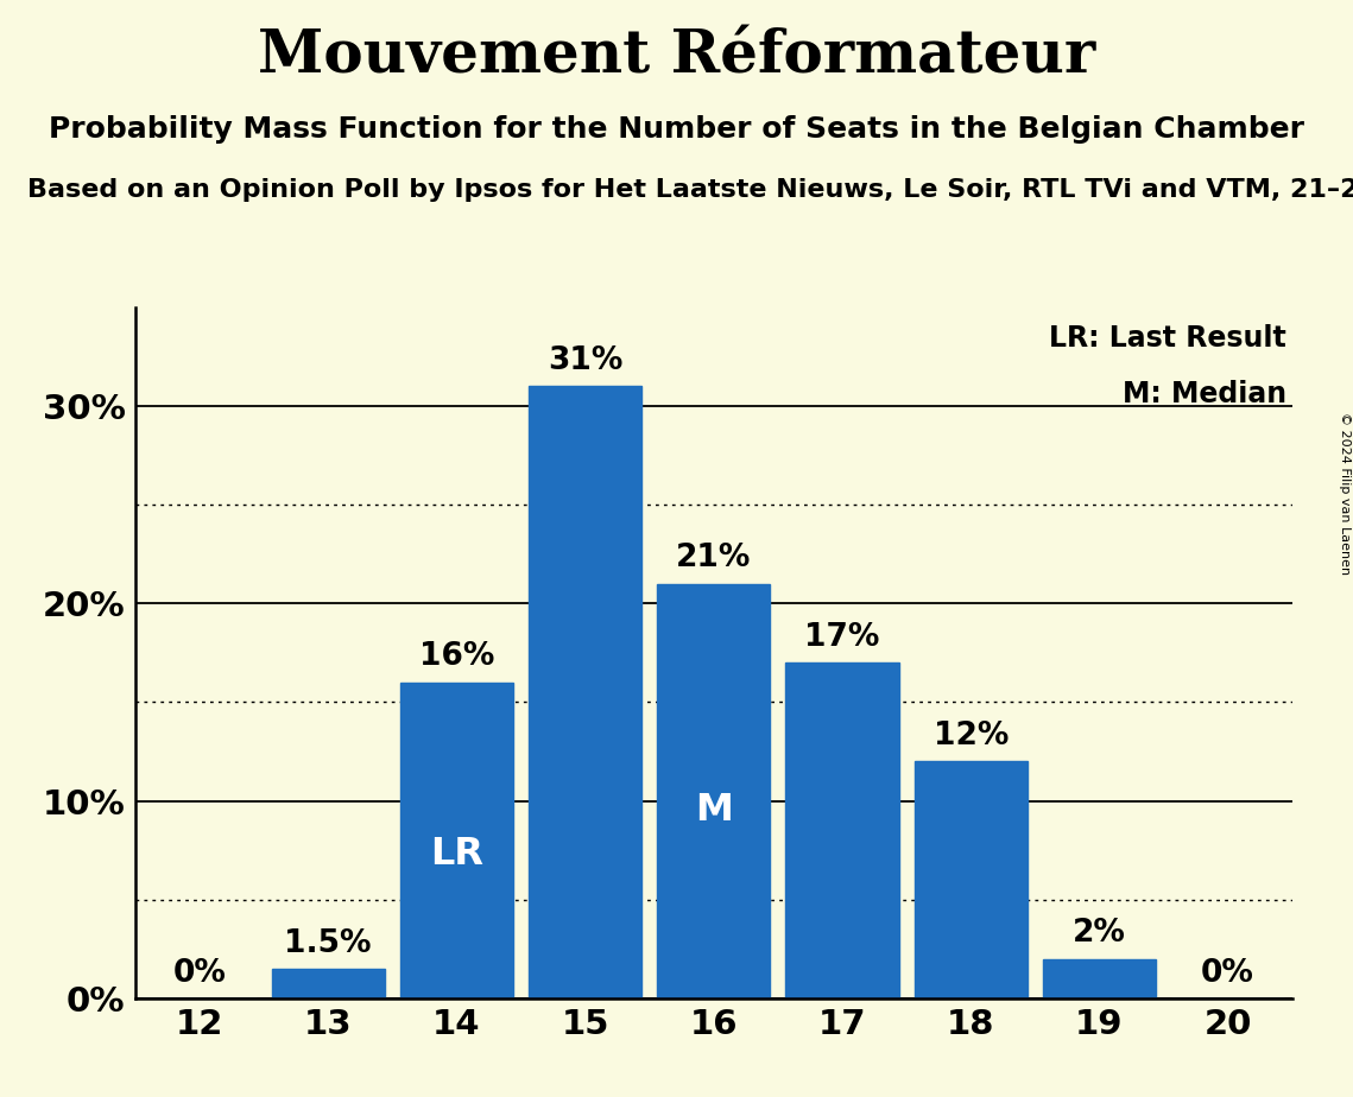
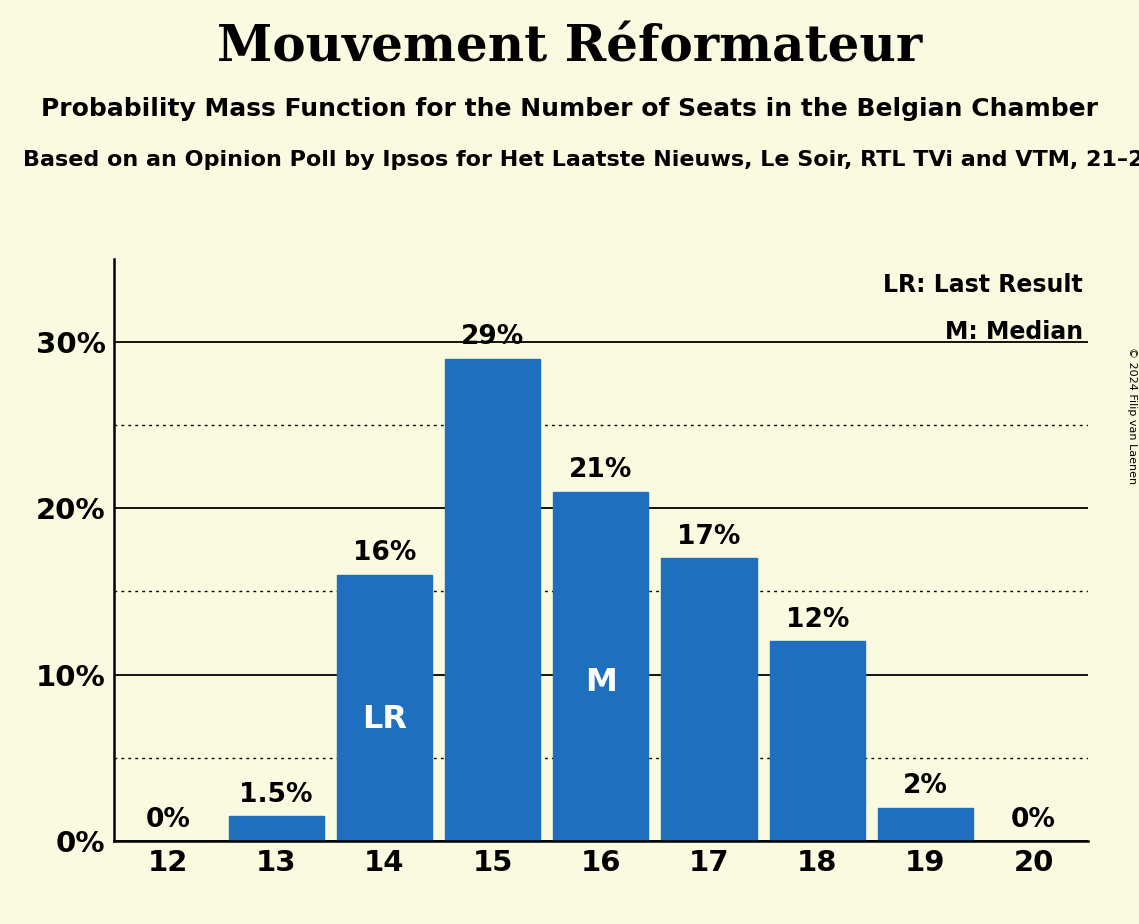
15: 31% -> 29%
